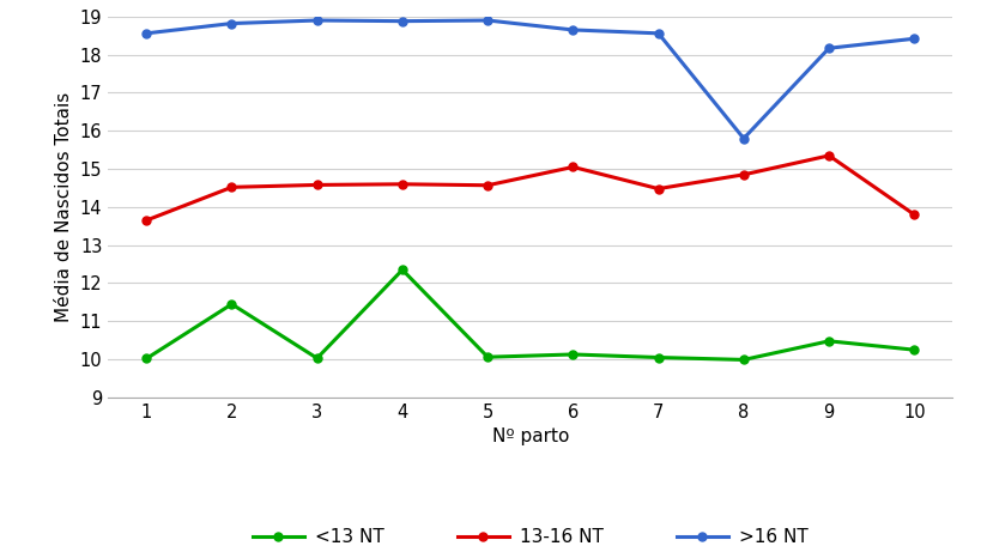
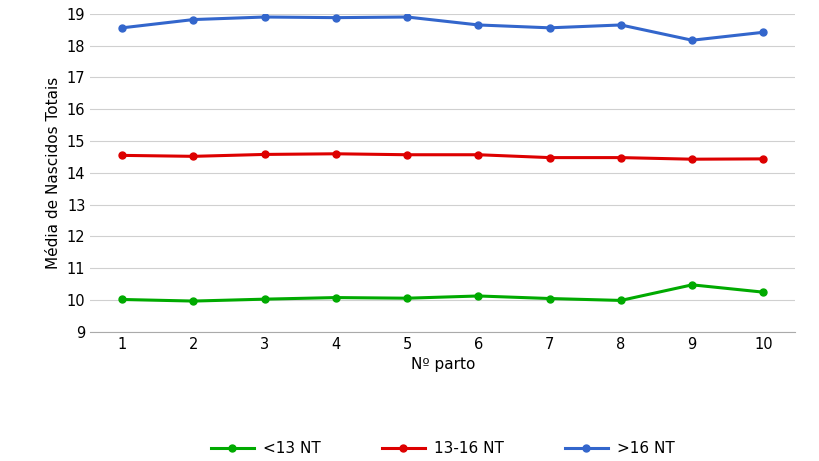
13-16 NT/1: 13.65 -> 14.55
<13 NT/2: 11.45 -> 9.97
<13 NT/4: 12.35 -> 10.08
13-16 NT/6: 15.05 -> 14.57
13-16 NT/8: 14.85 -> 14.48
>16 NT/8: 15.80 -> 18.65
13-16 NT/9: 15.35 -> 14.43
13-16 NT/10: 13.80 -> 14.44
